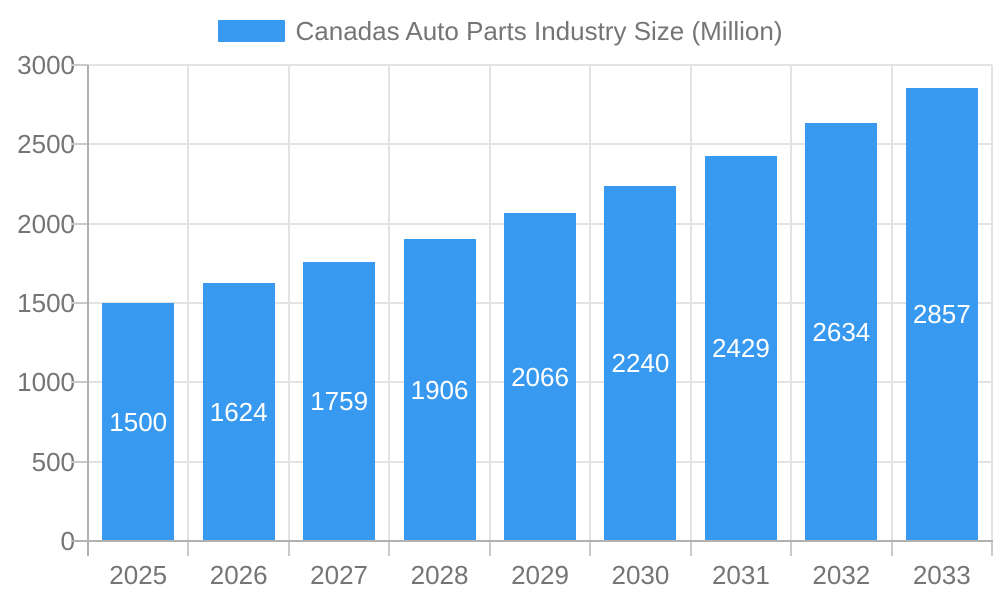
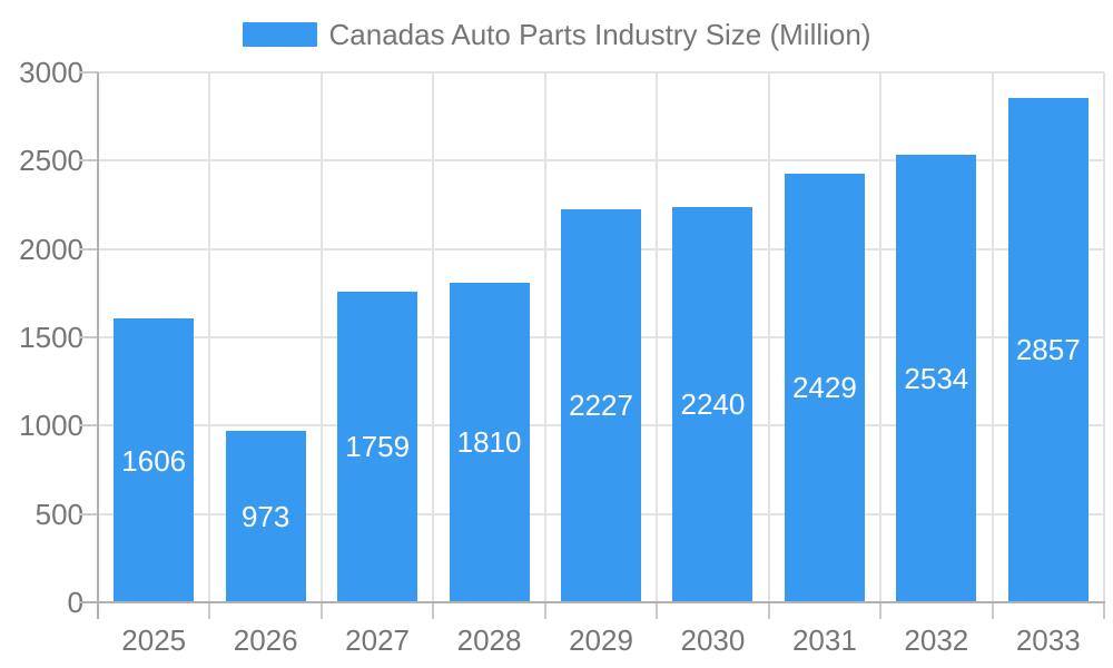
2025: 1500 -> 1606
2026: 1624 -> 973
2028: 1906 -> 1810
2029: 2066 -> 2227
2032: 2634 -> 2534
